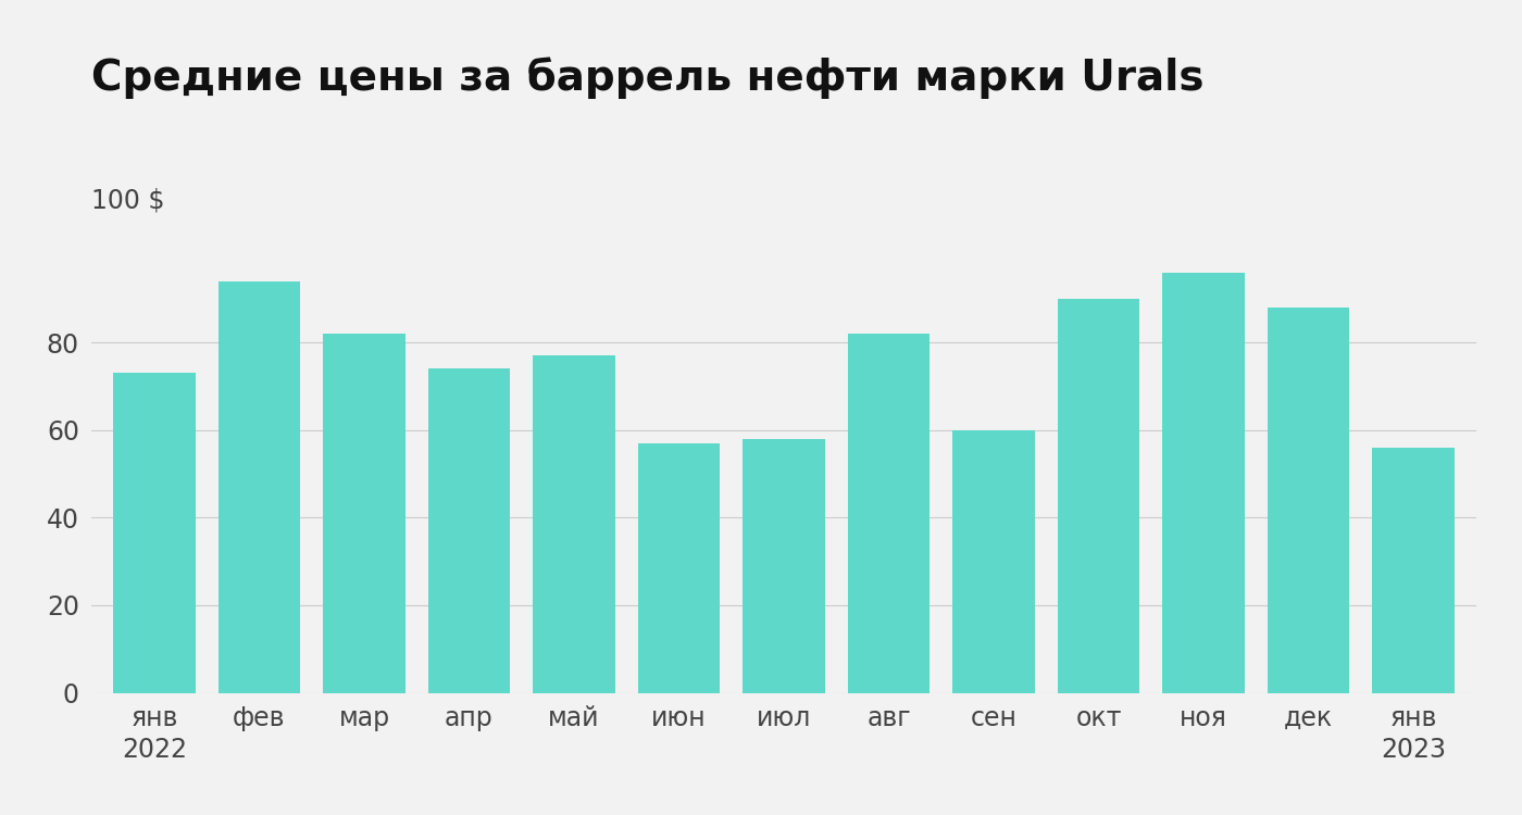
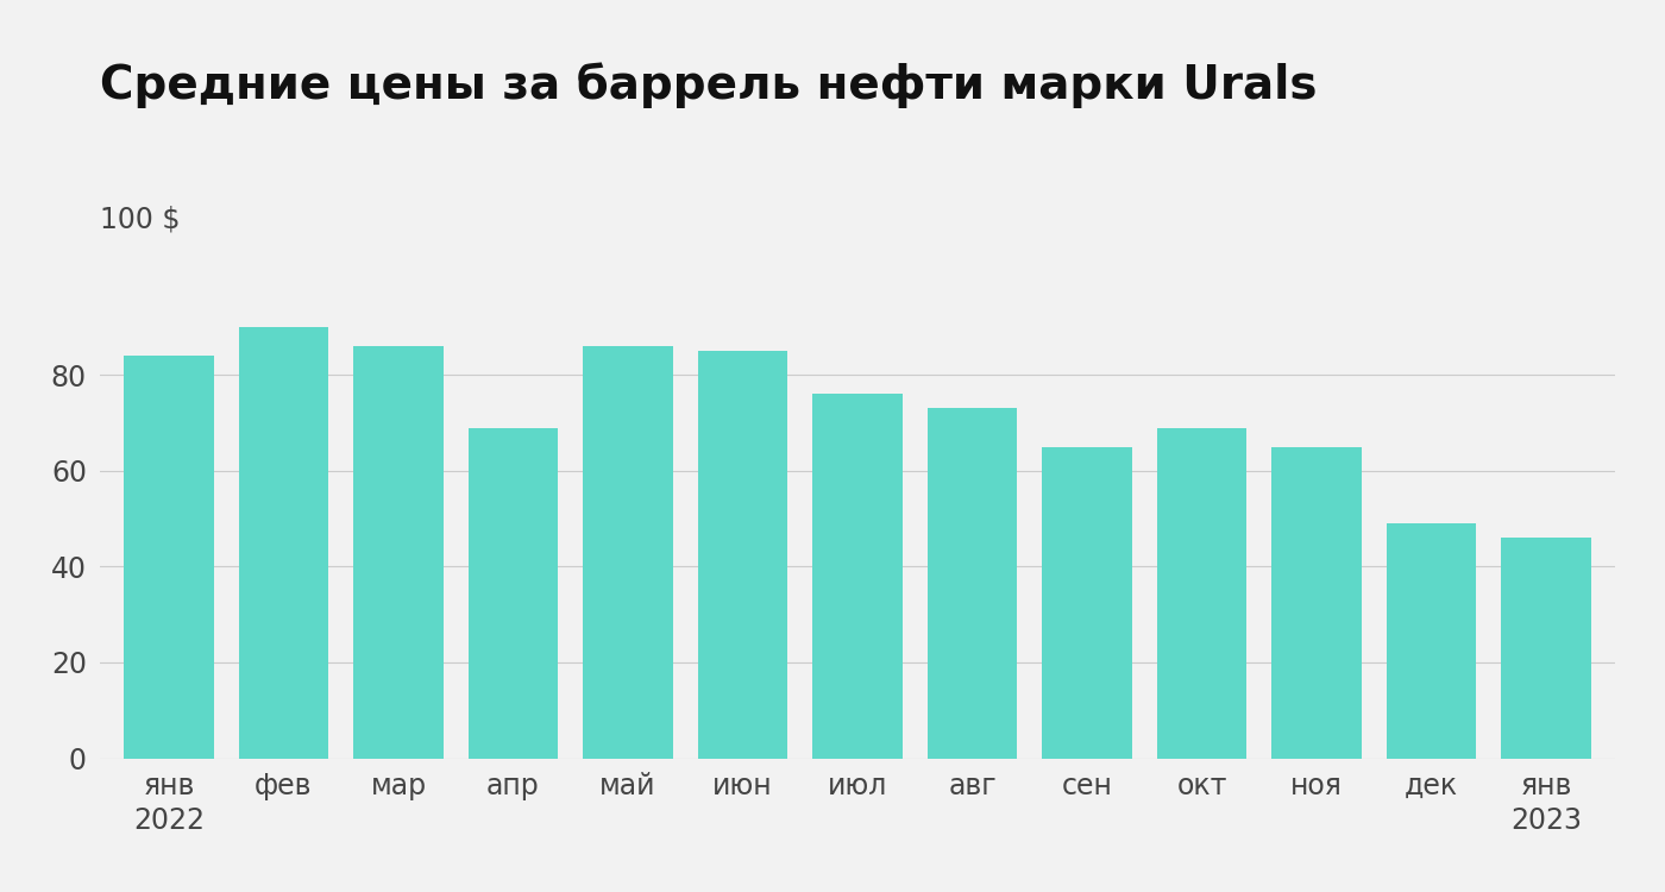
янв 2022: 73 -> 84
фев: 94 -> 90
мар: 82 -> 86
апр: 74 -> 69
май: 77 -> 86
июн: 57 -> 85
июл: 58 -> 76
авг: 82 -> 73
сен: 60 -> 65
окт: 90 -> 69
ноя: 96 -> 65
дек: 88 -> 49
янв 2023: 56 -> 46
